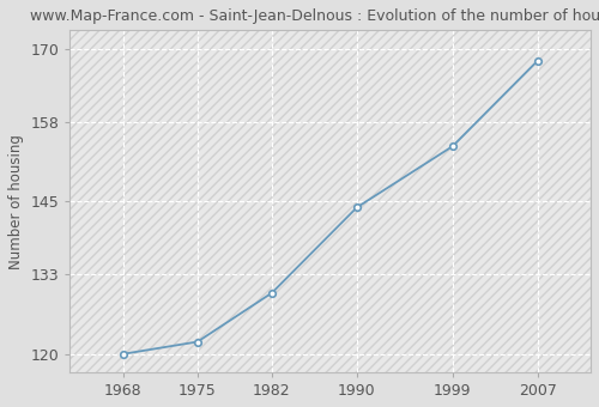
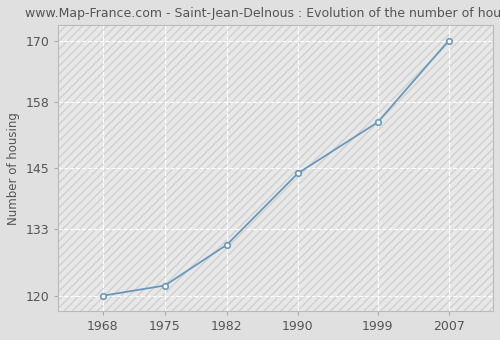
2007: 168 -> 170
